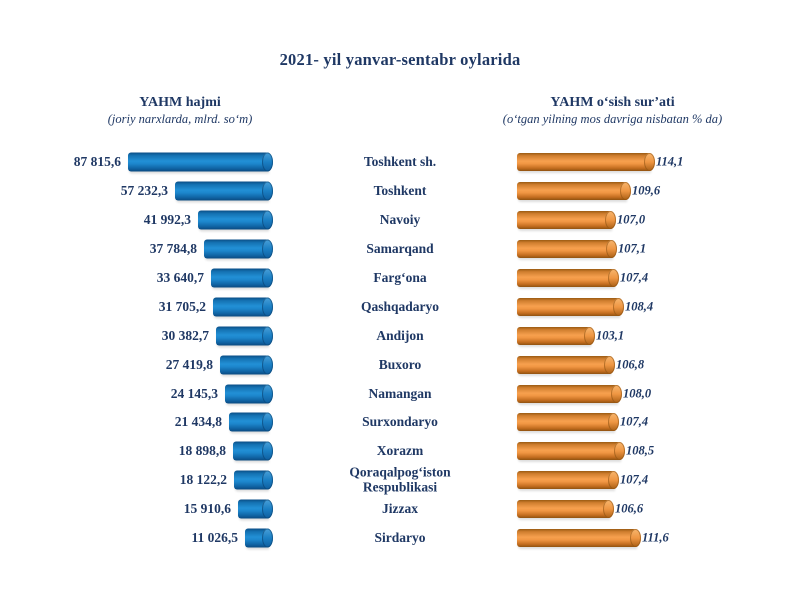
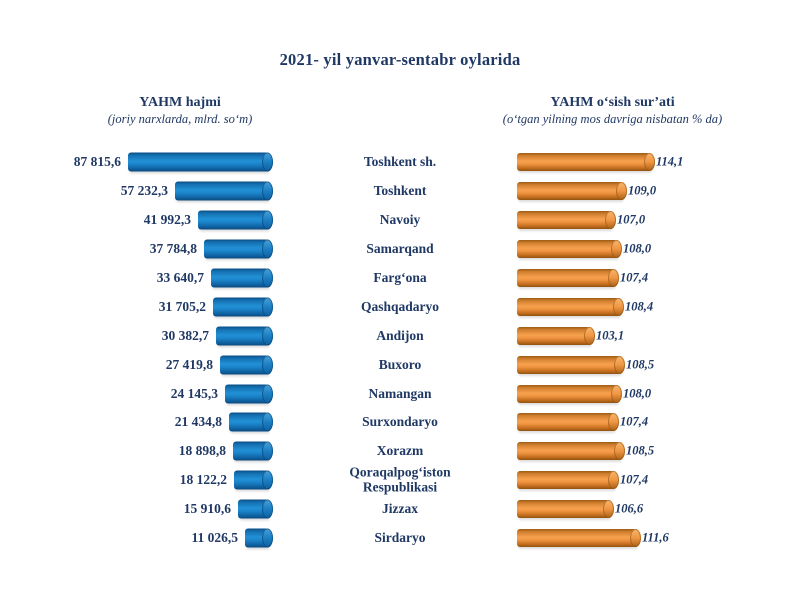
YAHM o‘sish sur’ati/Toshkent: 109,6 -> 109,0
YAHM o‘sish sur’ati/Samarqand: 107,1 -> 108,0
YAHM o‘sish sur’ati/Buxoro: 106,8 -> 108,5
